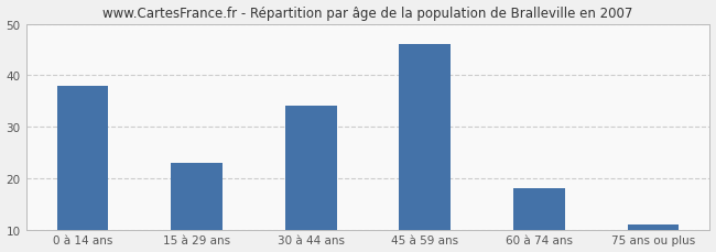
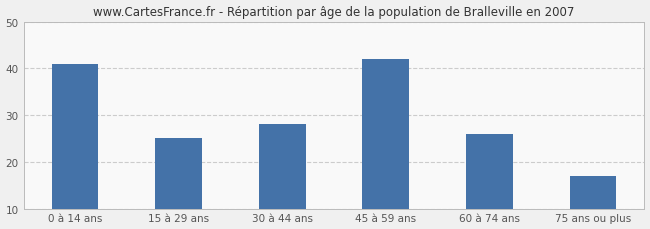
0 à 14 ans: 38 -> 41
15 à 29 ans: 23 -> 25
30 à 44 ans: 34 -> 28
45 à 59 ans: 46 -> 42
60 à 74 ans: 18 -> 26
75 ans ou plus: 11 -> 17
